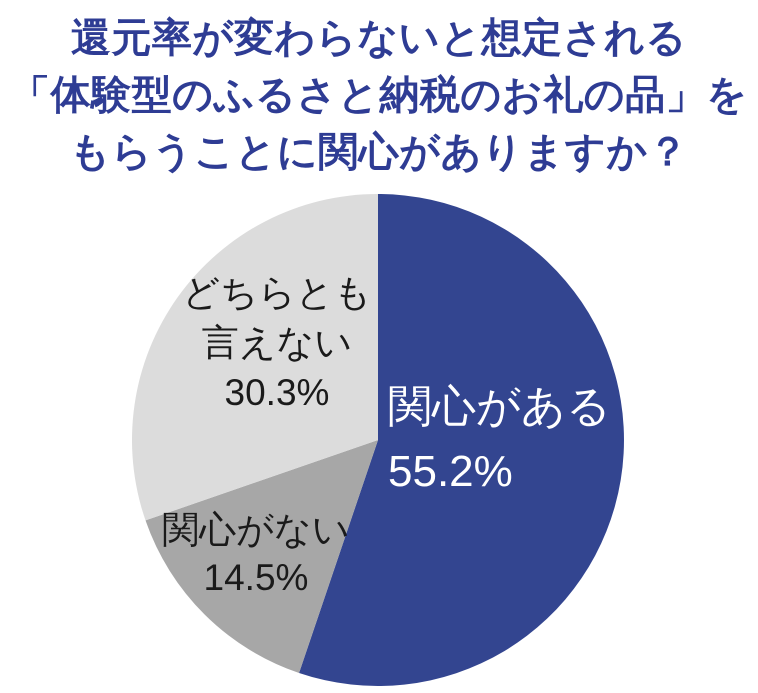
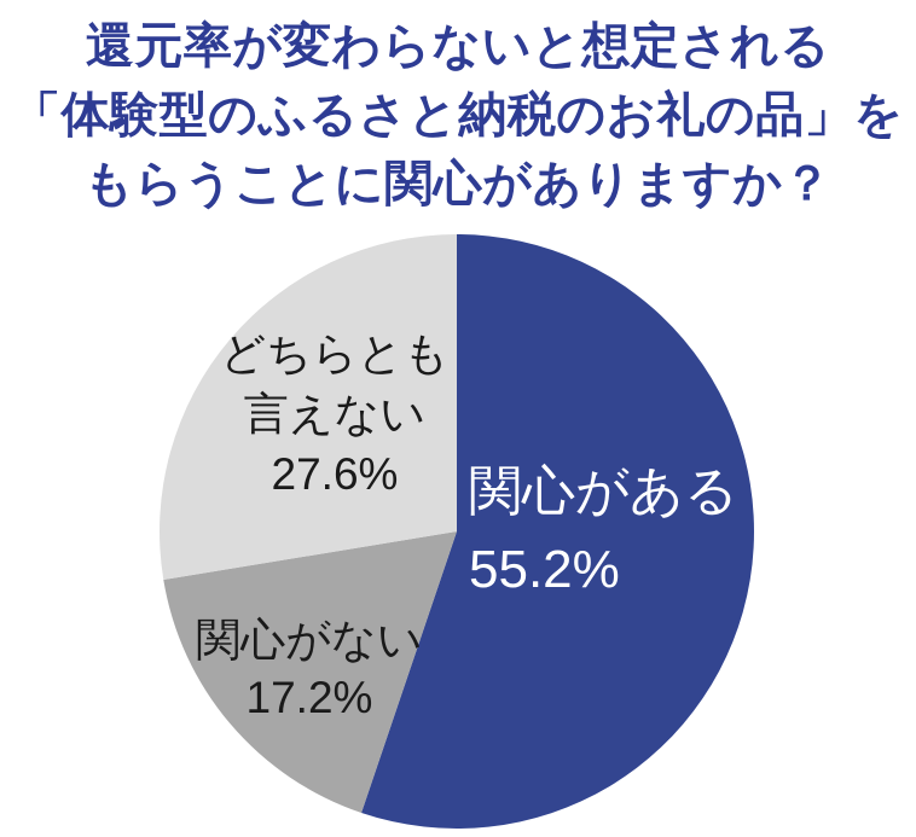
関心がない: 14.5% -> 17.2%
どちらとも言えない: 30.3% -> 27.6%
